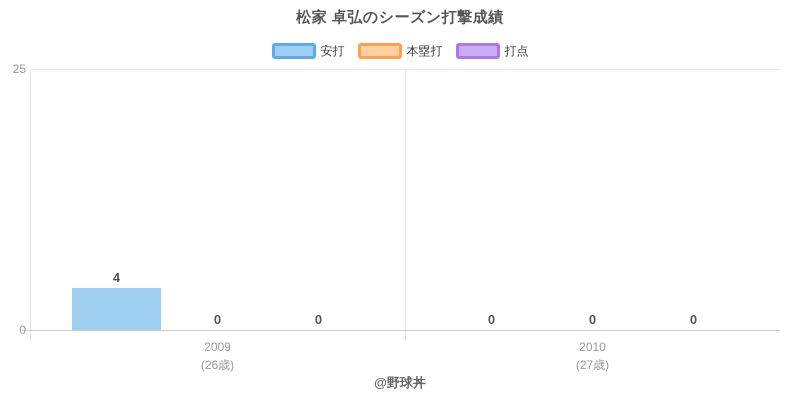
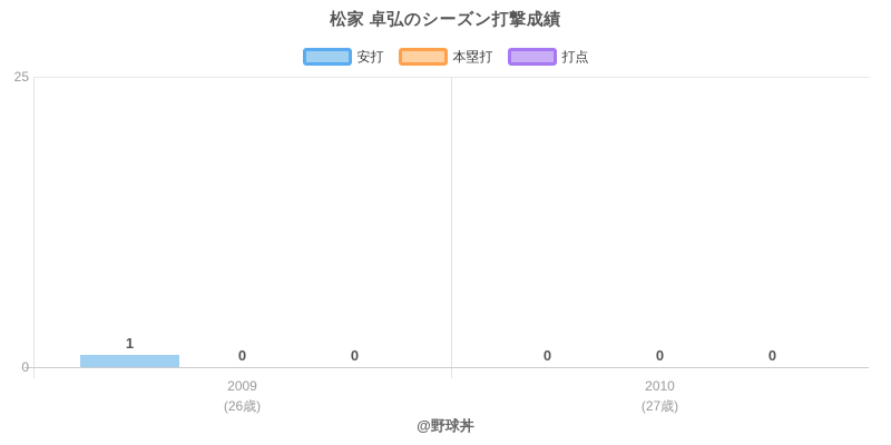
安打/2009: 4 -> 1
